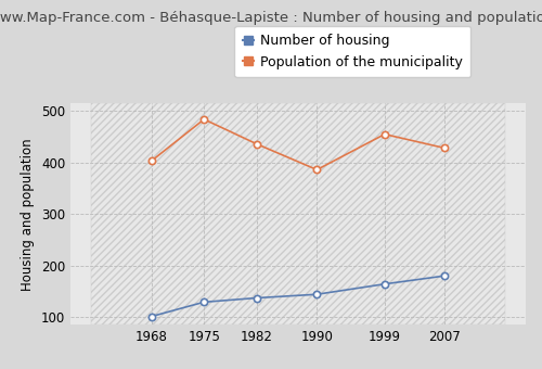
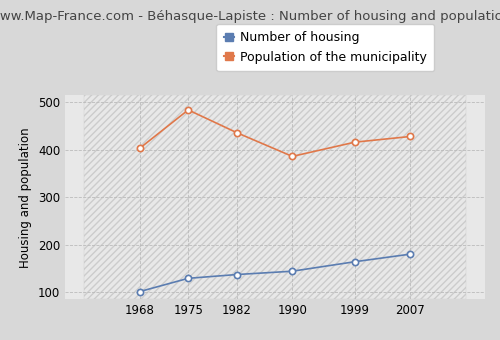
Population of the municipality/1999: 455 -> 416
